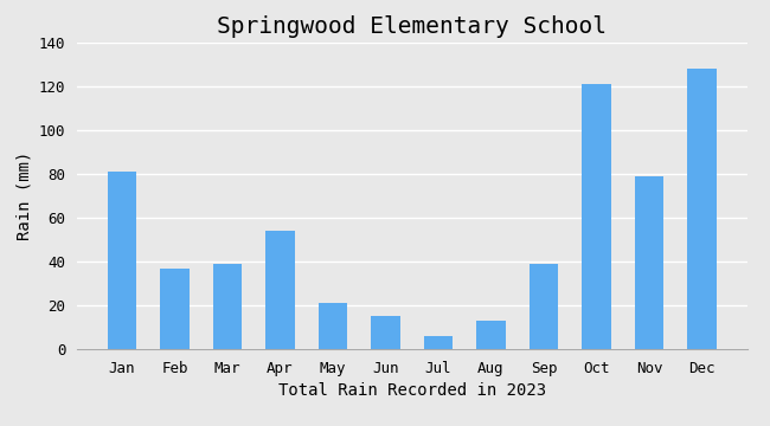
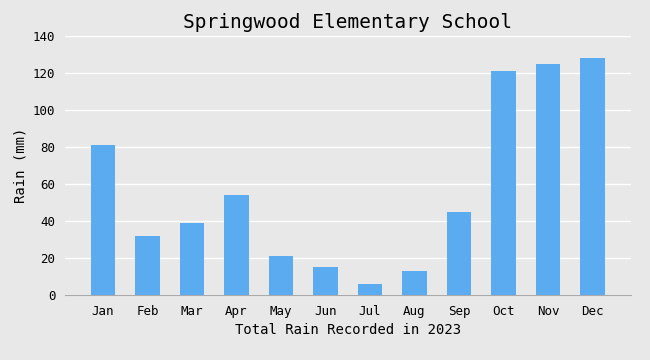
Feb: 37 -> 32
Sep: 39 -> 45
Nov: 79 -> 125
